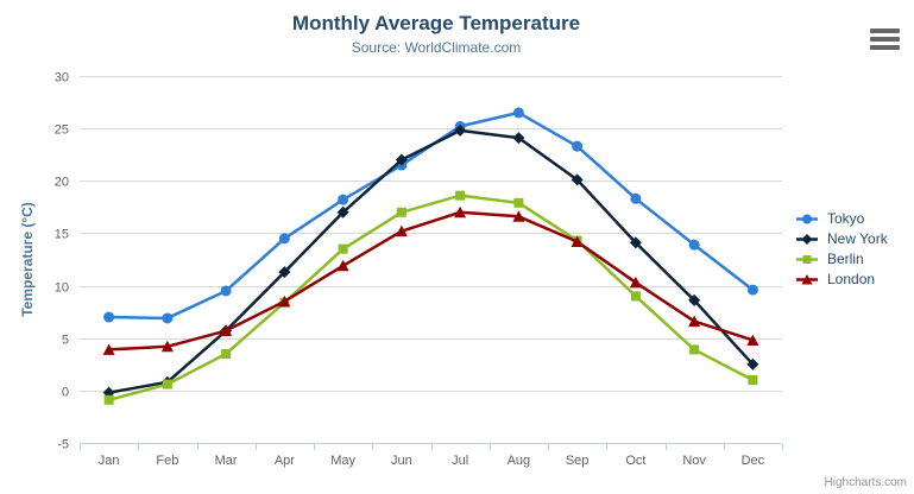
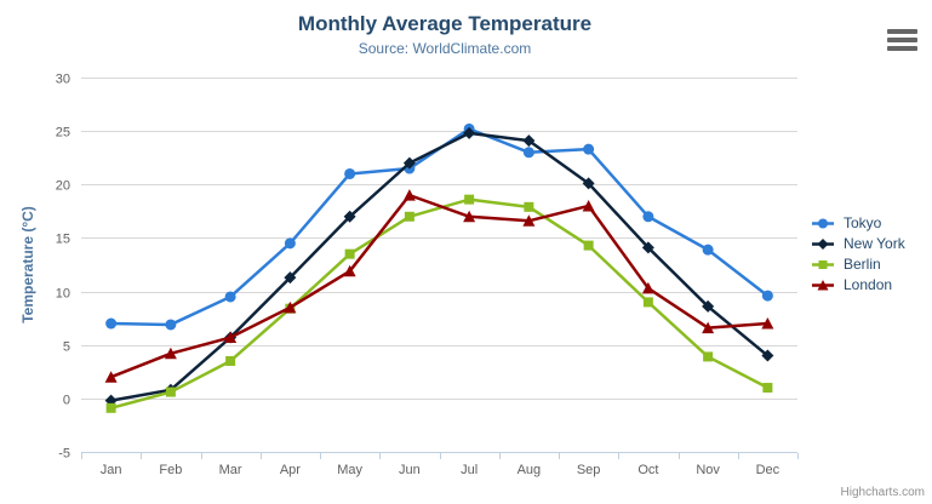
London/Jan: 4 -> 2
Tokyo/May: 18 -> 21
London/Jun: 15 -> 19
Tokyo/Aug: 26 -> 23
London/Sep: 14 -> 18
Tokyo/Oct: 18 -> 17
New York/Dec: 2 -> 4
London/Dec: 5 -> 7
